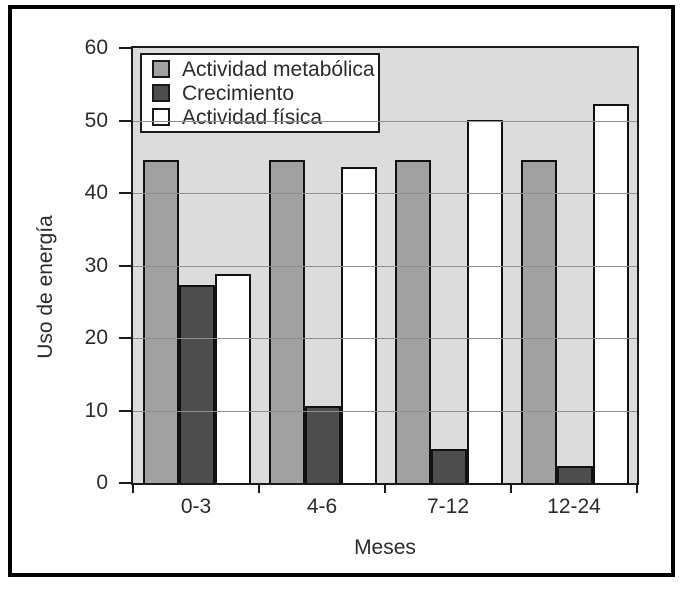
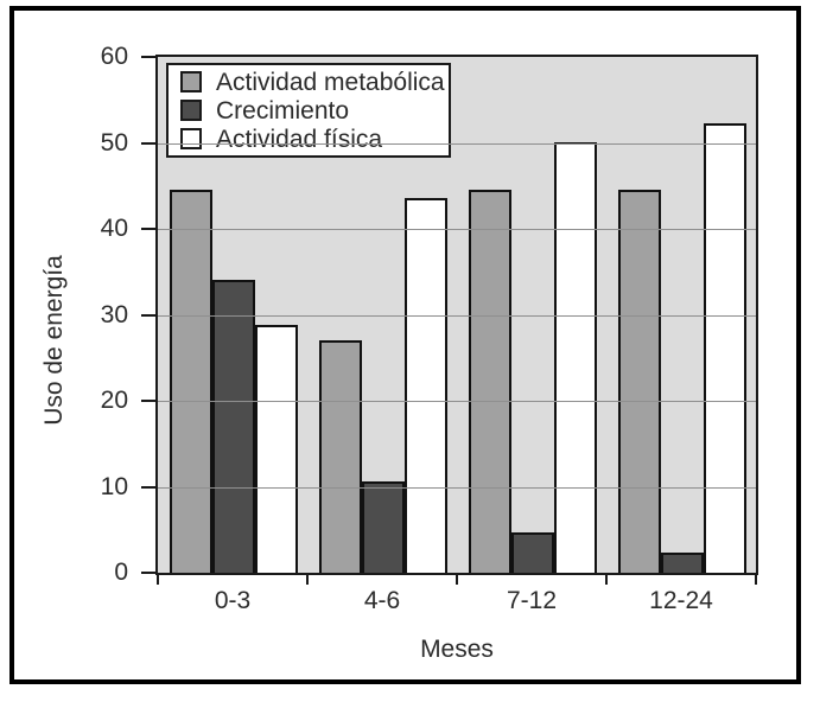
Crecimiento/0-3: 27 -> 34
Actividad metabólica/4-6: 44 -> 27
